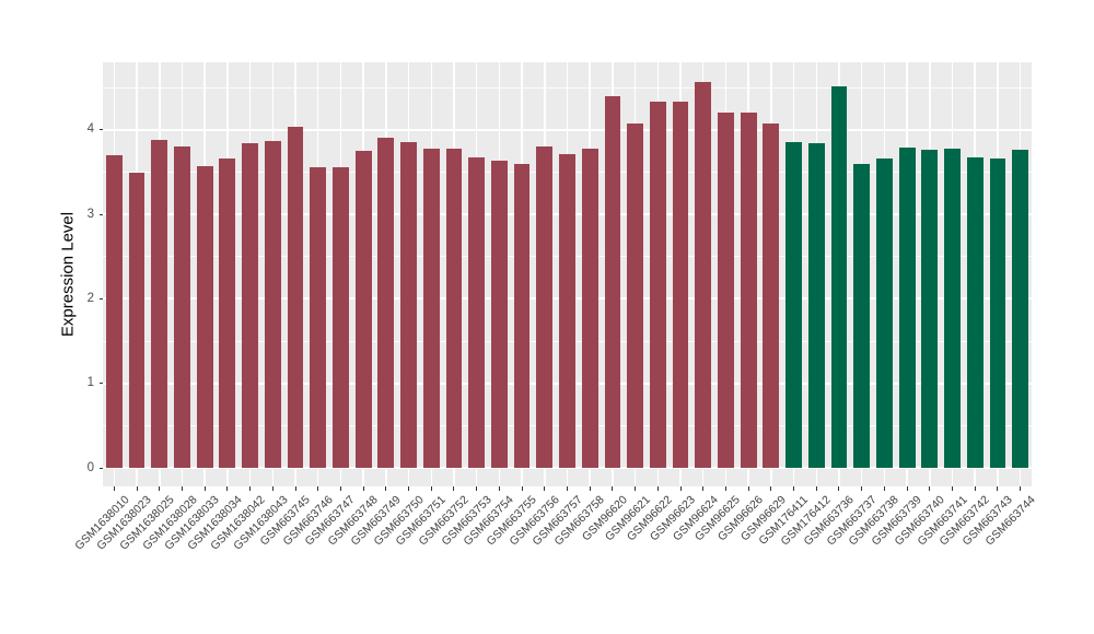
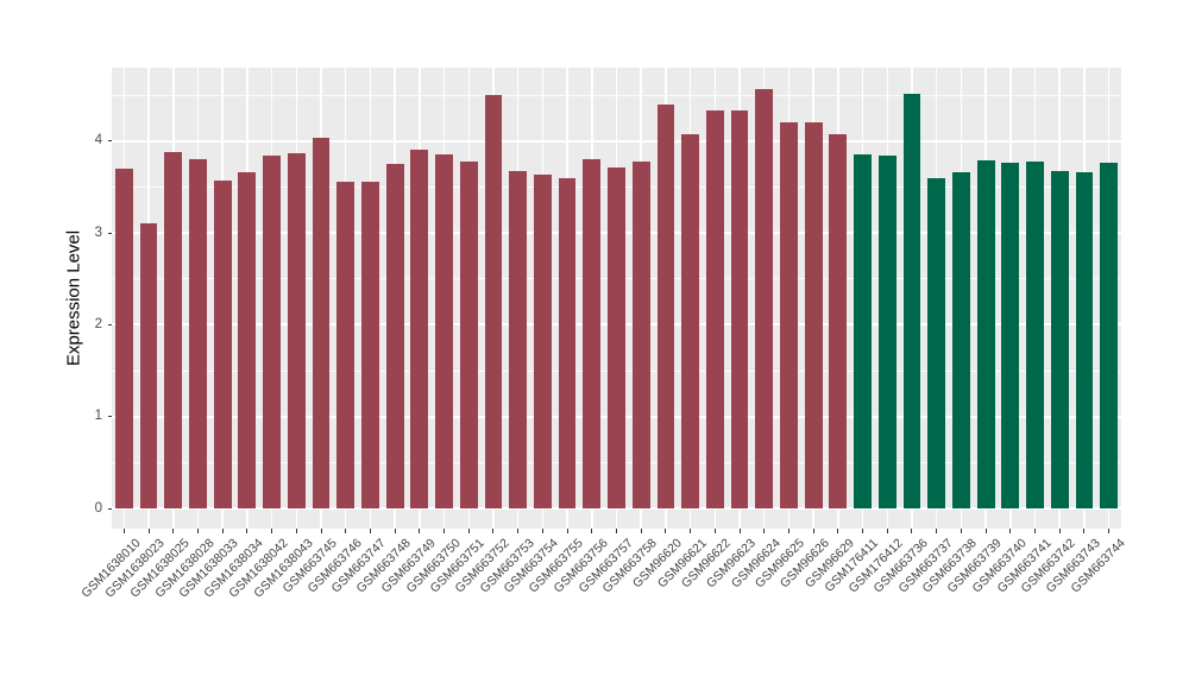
GSM1638023: 3.5 -> 3.1
GSM663752: 3.8 -> 4.5
